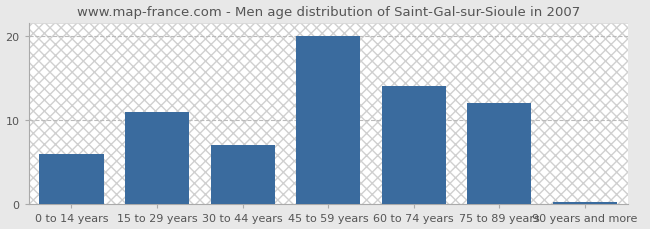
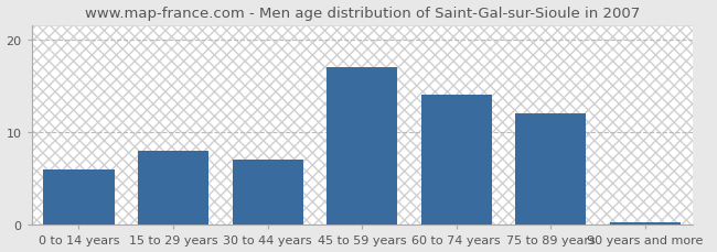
15 to 29 years: 11.0 -> 8.0
45 to 59 years: 20.0 -> 17.0
